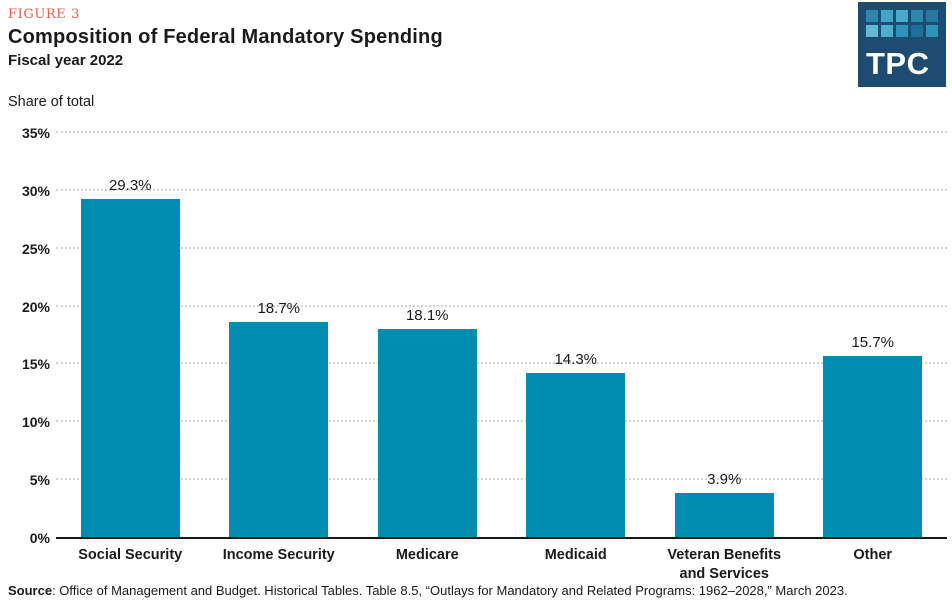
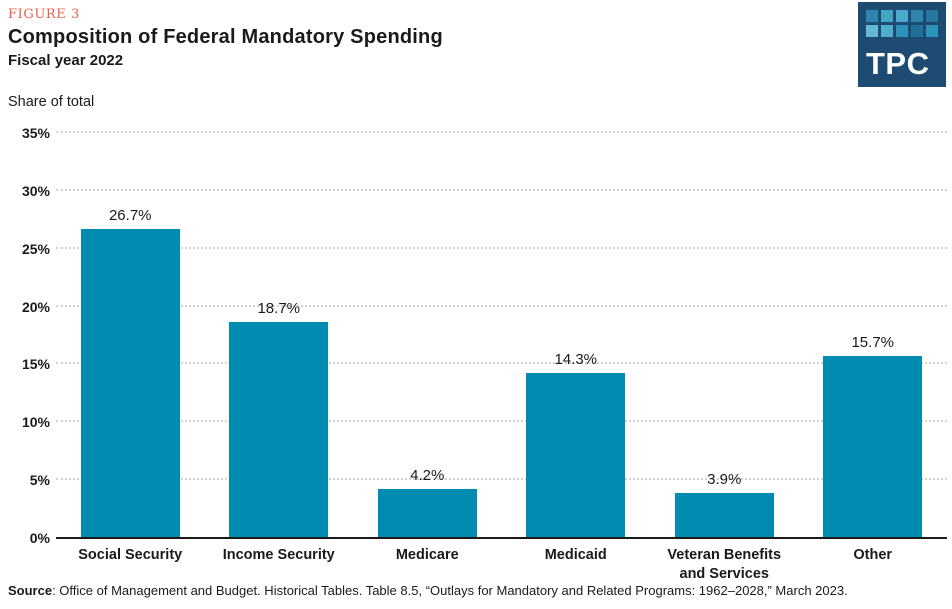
Social Security: 29.3% -> 26.7%
Medicare: 18.1% -> 4.2%
